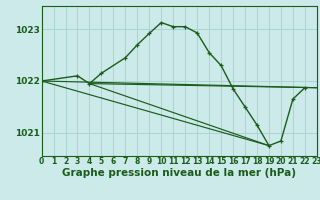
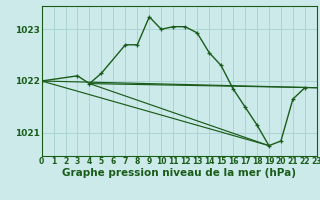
7: 1022.45 -> 1022.70
9: 1022.92 -> 1023.24
10: 1023.13 -> 1023.00
